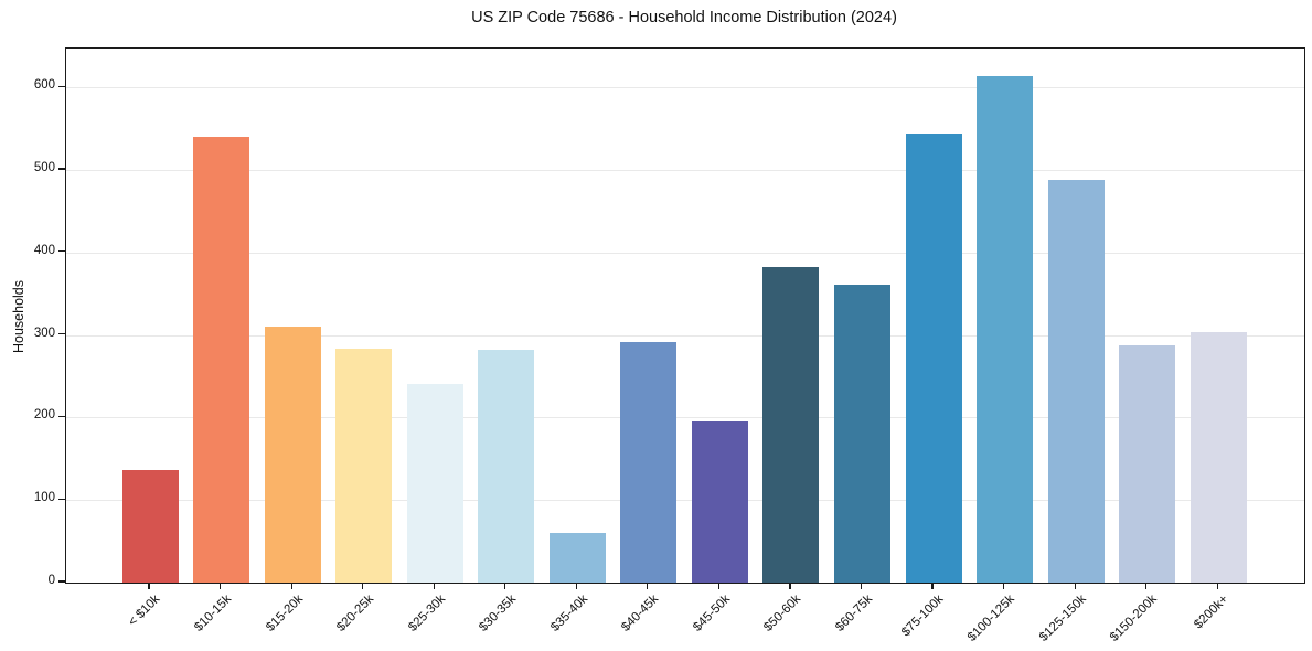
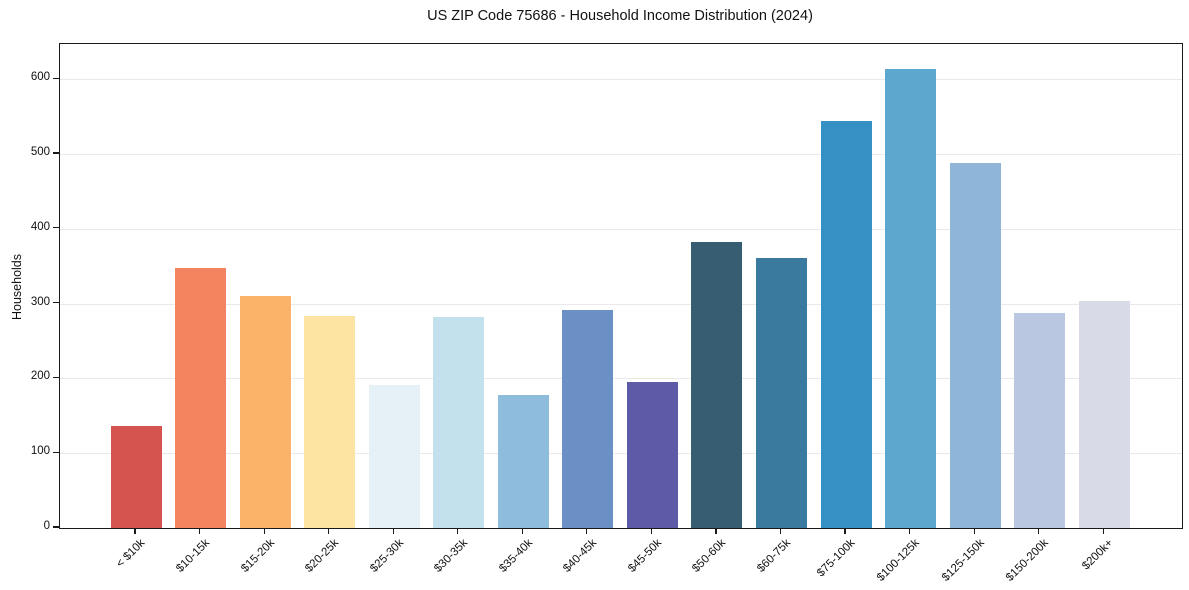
$10-15k: 540 -> 350
$25-30k: 240 -> 190
$35-40k: 60 -> 180
